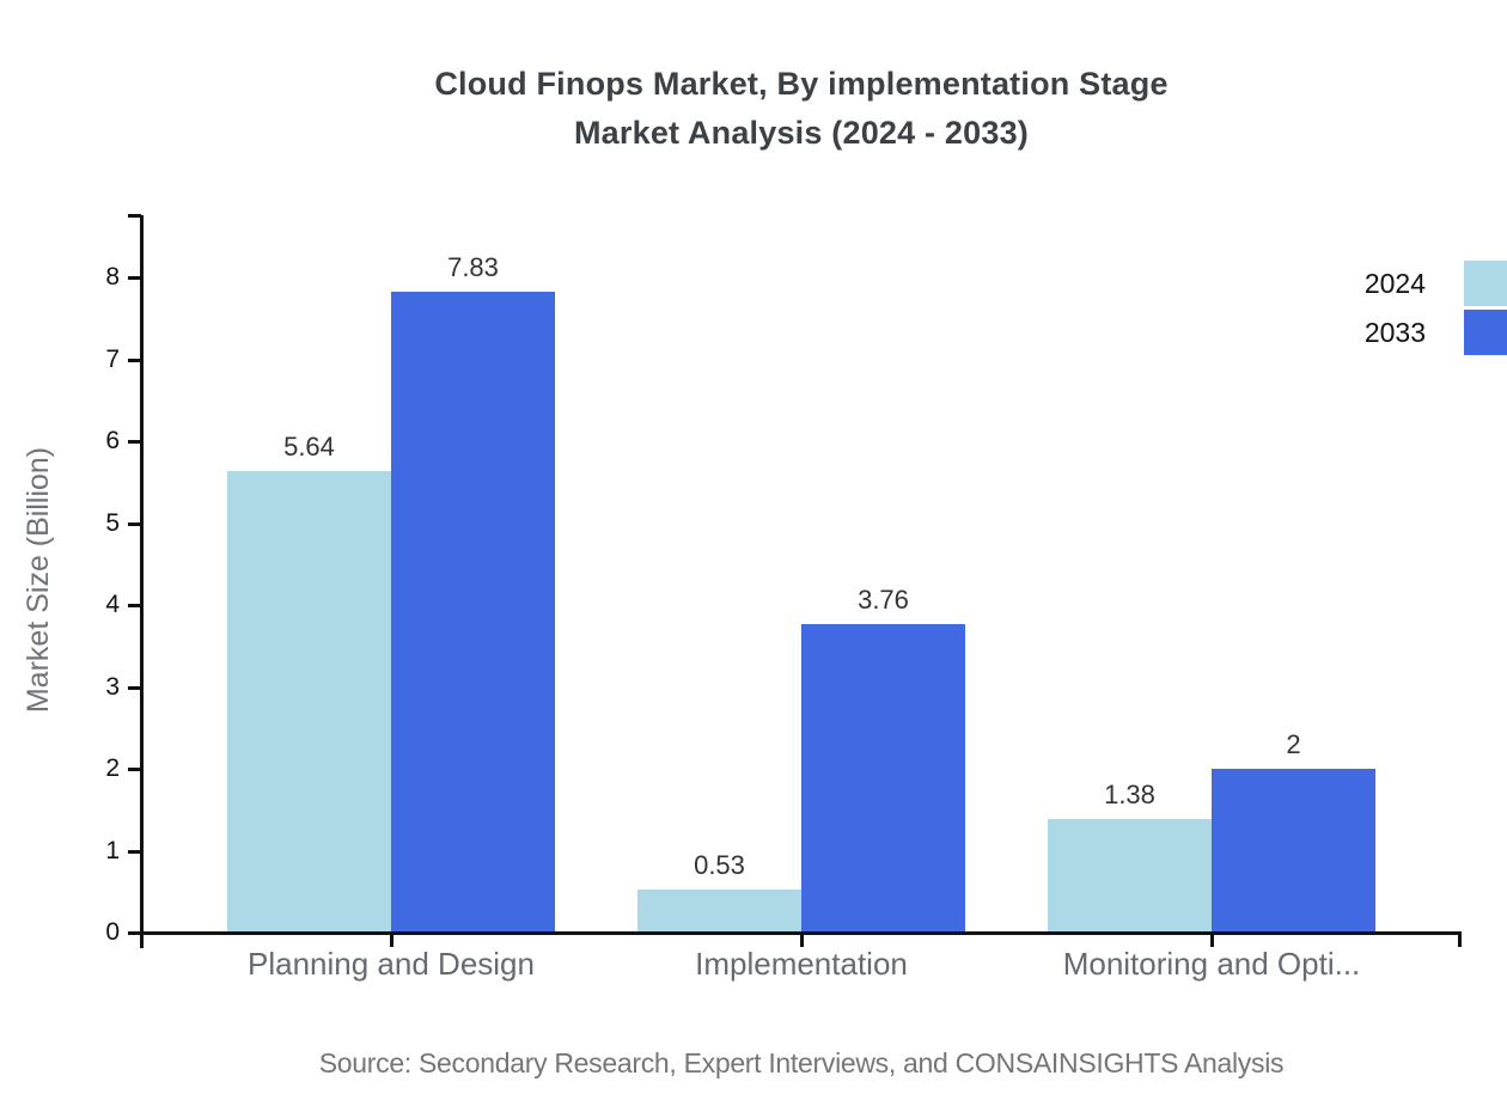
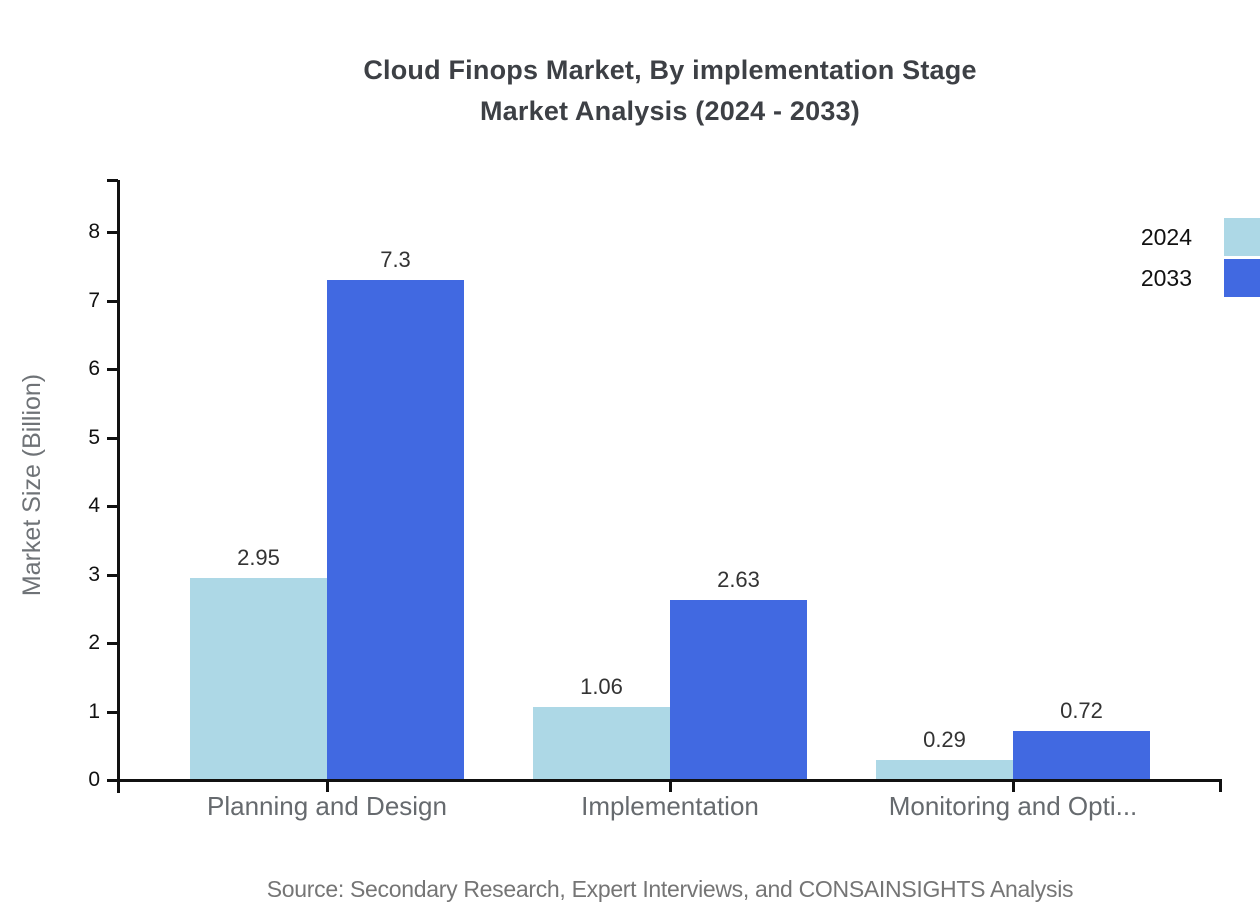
2024/Planning and Design: 5.64 -> 2.95
2033/Planning and Design: 7.83 -> 7.3
2024/Implementation: 0.53 -> 1.06
2033/Implementation: 3.76 -> 2.63
2024/Monitoring and Opti...: 1.38 -> 0.29
2033/Monitoring and Opti...: 2 -> 0.72
